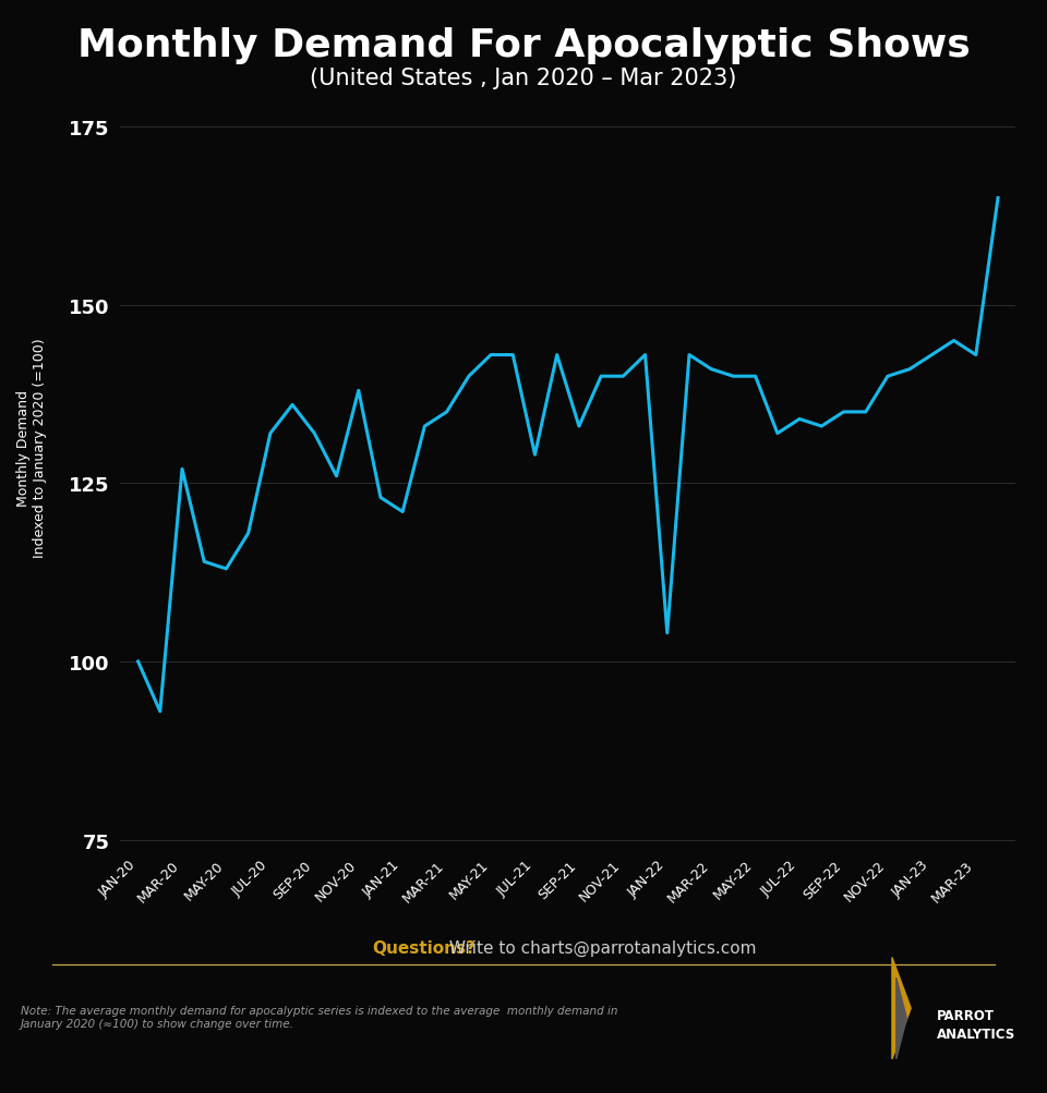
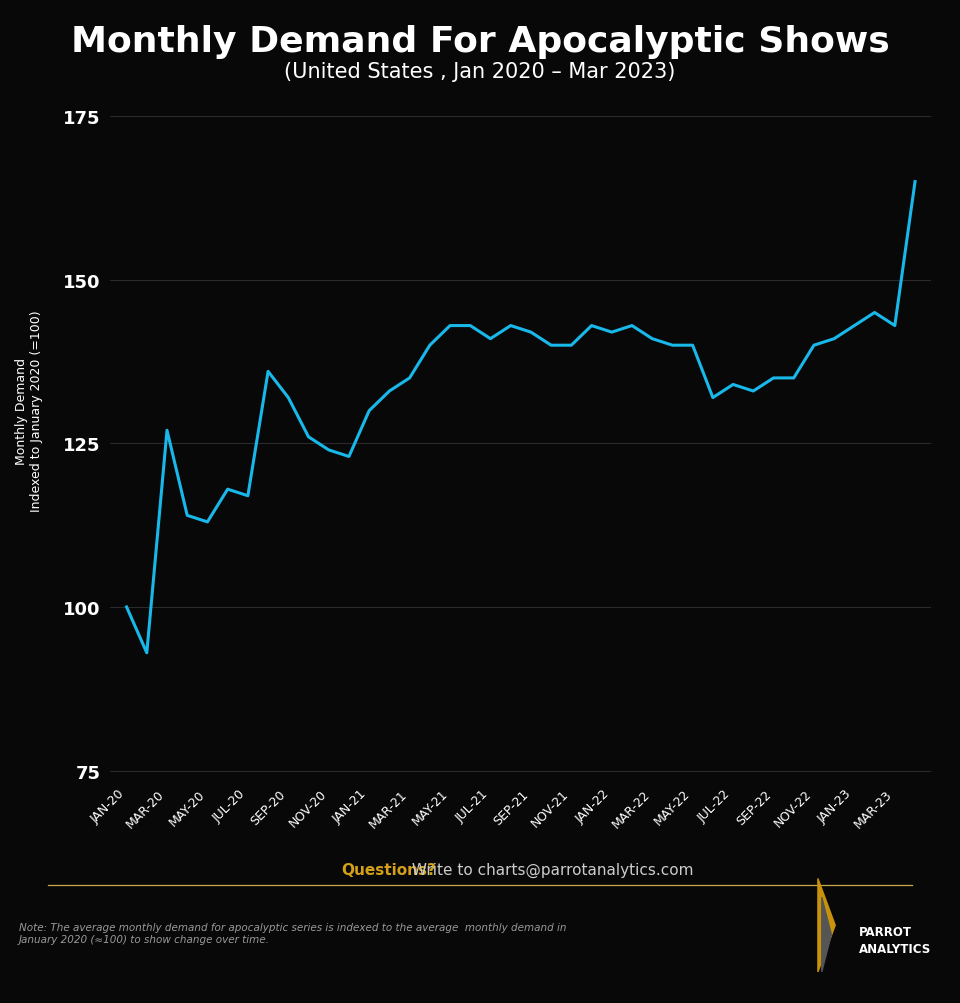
JUL-20: 132 -> 117
NOV-20: 138 -> 124
JAN-21: 121 -> 130
JUL-21: 129 -> 141
SEP-21: 133 -> 142
JAN-22: 104 -> 142
